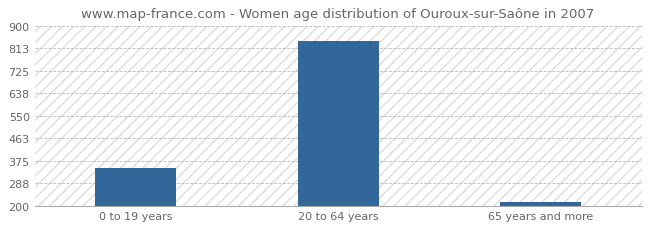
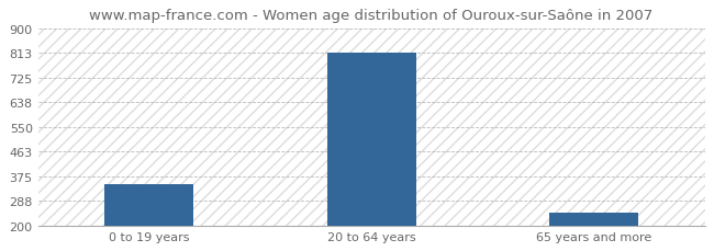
20 to 64 years: 840 -> 815
65 years and more: 215 -> 245
